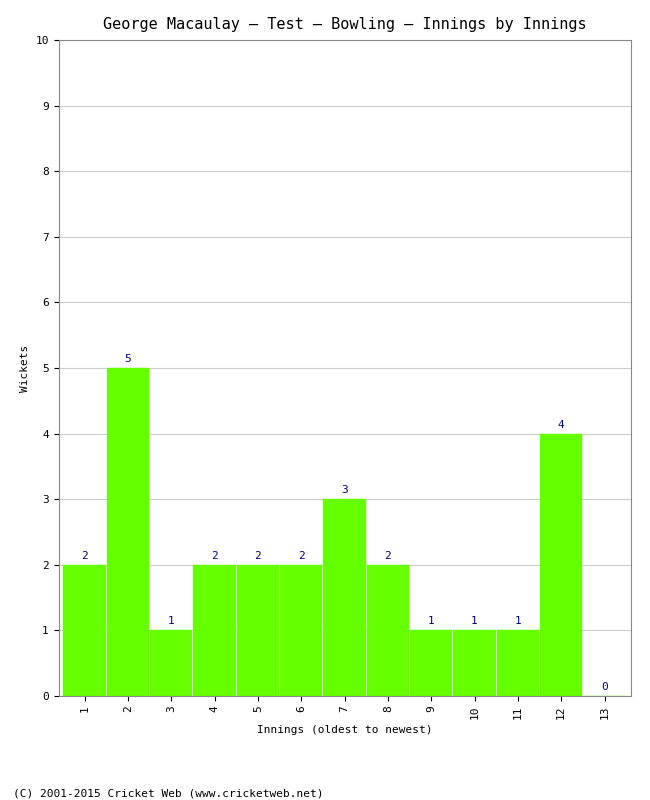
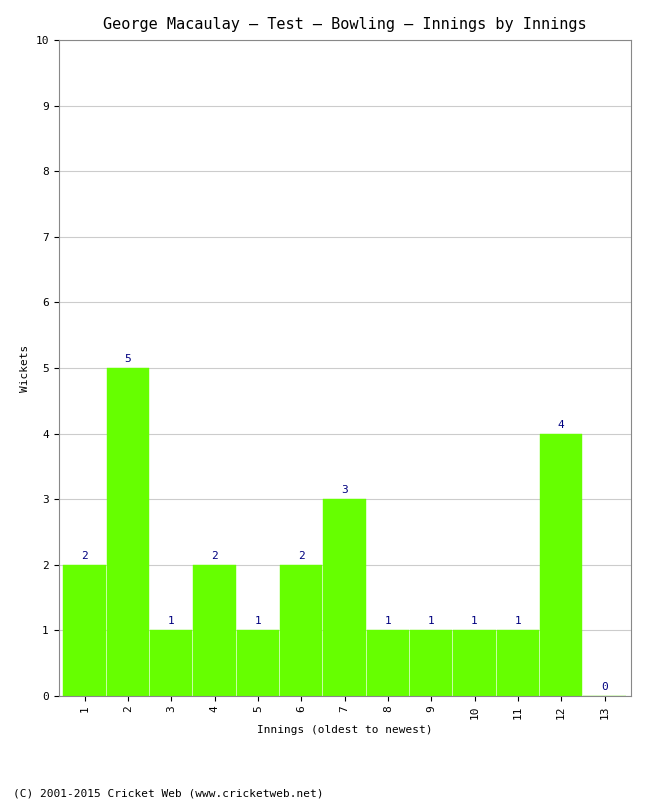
5: 2 -> 1
8: 2 -> 1
